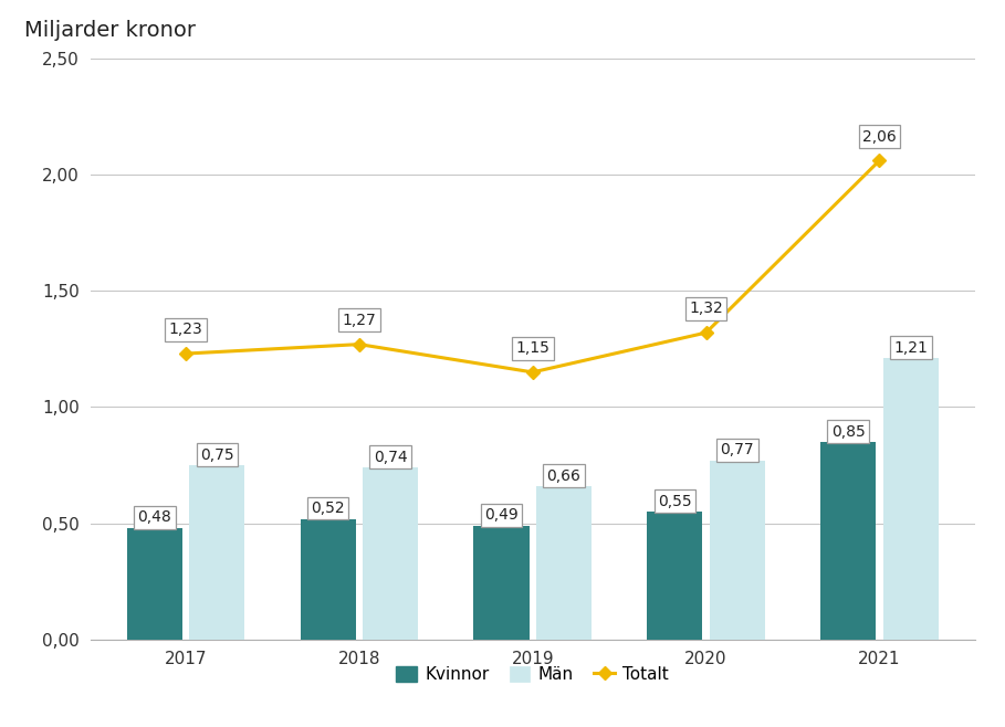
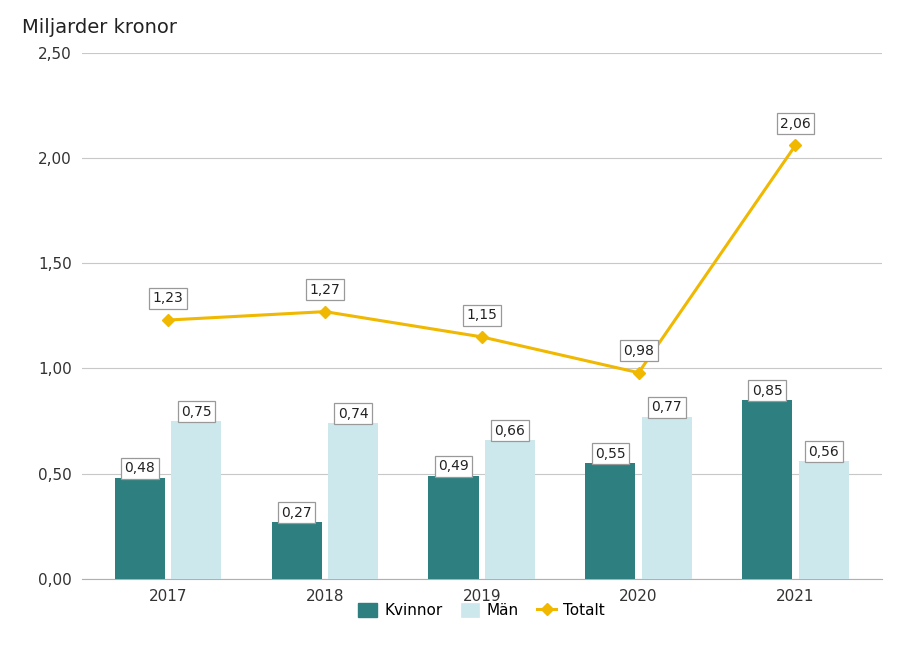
Kvinnor/2018: 0,52 -> 0,27
Totalt/2020: 1,32 -> 0,98
Män/2021: 1,21 -> 0,56
